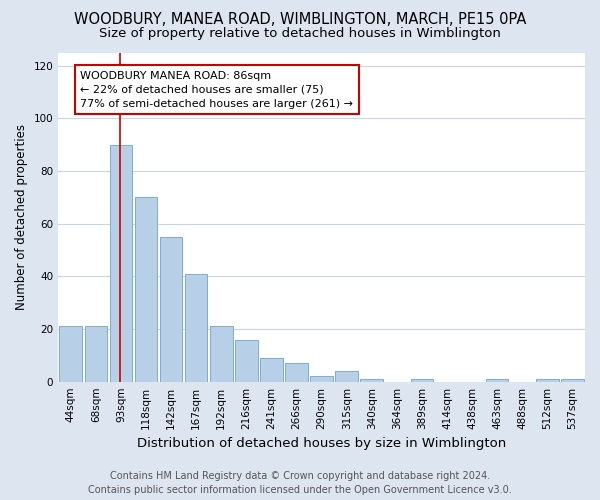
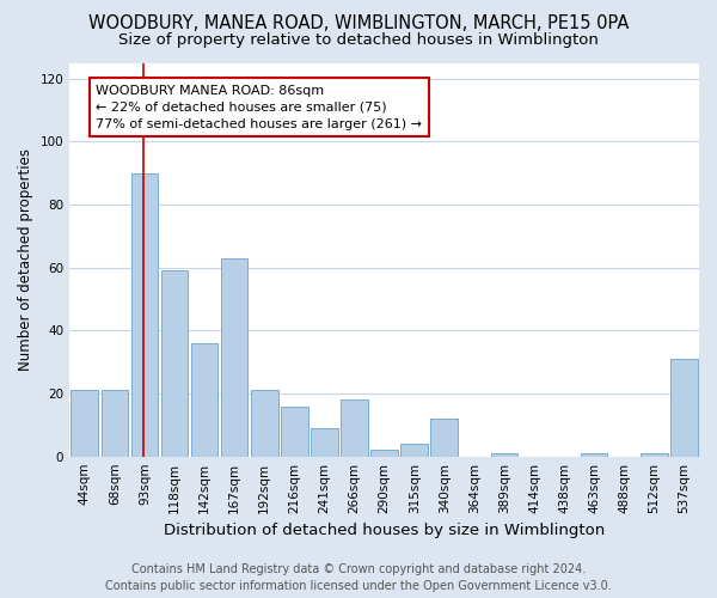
118sqm: 70 -> 59
142sqm: 55 -> 36
167sqm: 41 -> 63
266sqm: 7 -> 18
340sqm: 1 -> 12
537sqm: 1 -> 31
